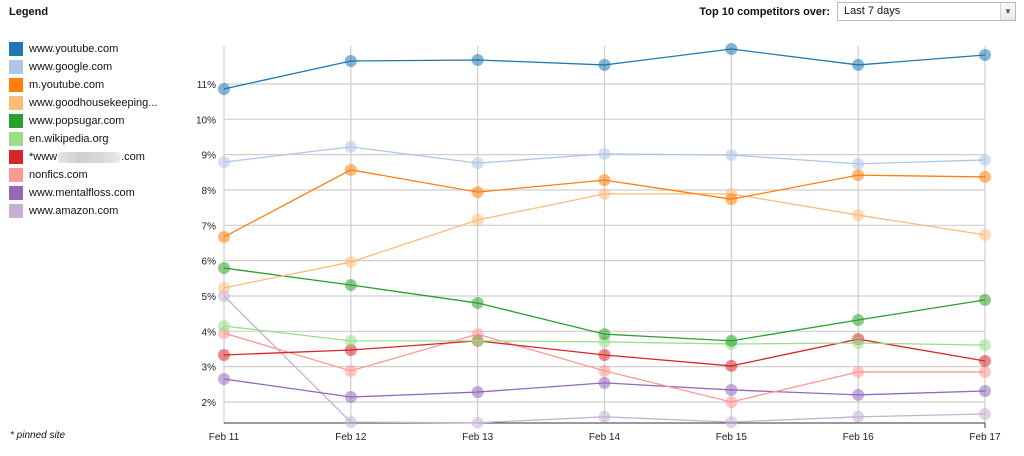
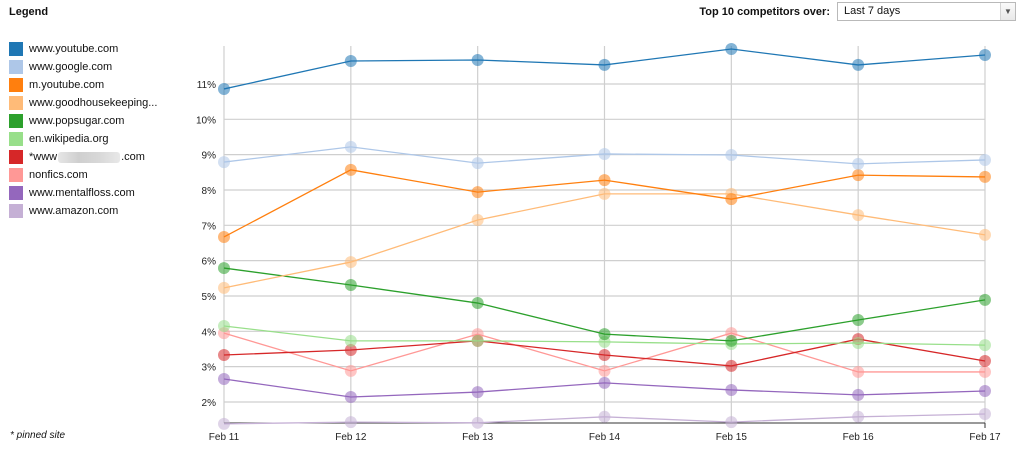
www.amazon.com/Feb 11: 5.0% -> 1.4%
nonfics.com/Feb 15: 2.0% -> 4.0%
